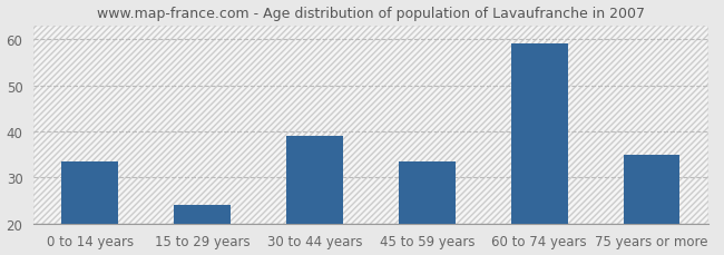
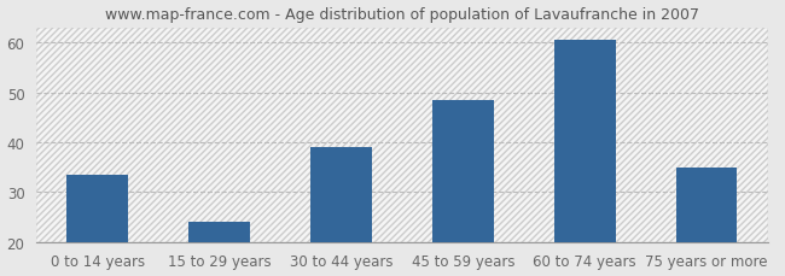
45 to 59 years: 33.5 -> 48.5
60 to 74 years: 59.0 -> 60.5
